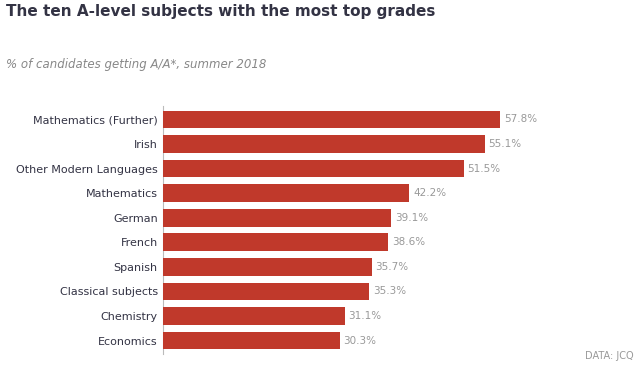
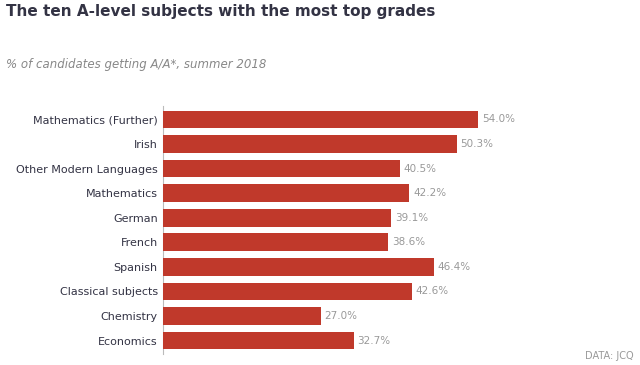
Mathematics (Further): 57.8% -> 54.0%
Irish: 55.1% -> 50.3%
Other Modern Languages: 51.5% -> 40.5%
Spanish: 35.7% -> 46.4%
Classical subjects: 35.3% -> 42.6%
Chemistry: 31.1% -> 27.0%
Economics: 30.3% -> 32.7%
